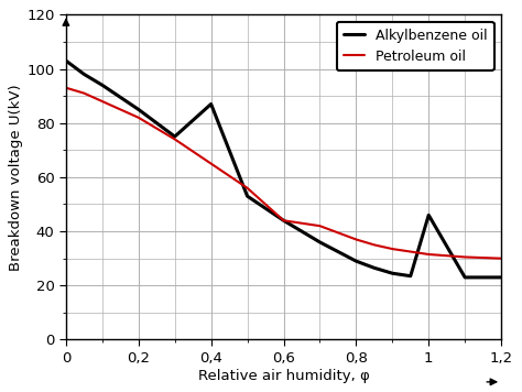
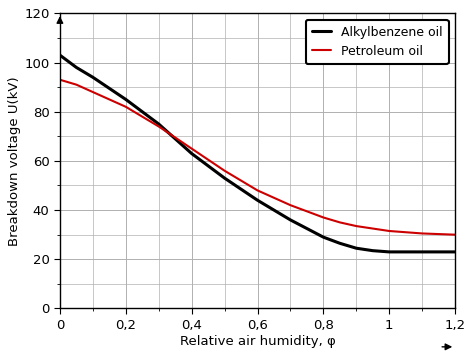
Alkylbenzene oil/0,4: 87.0 -> 63.0
Petroleum oil/0,6: 44.0 -> 48.0
Alkylbenzene oil/1: 46.0 -> 23.0
